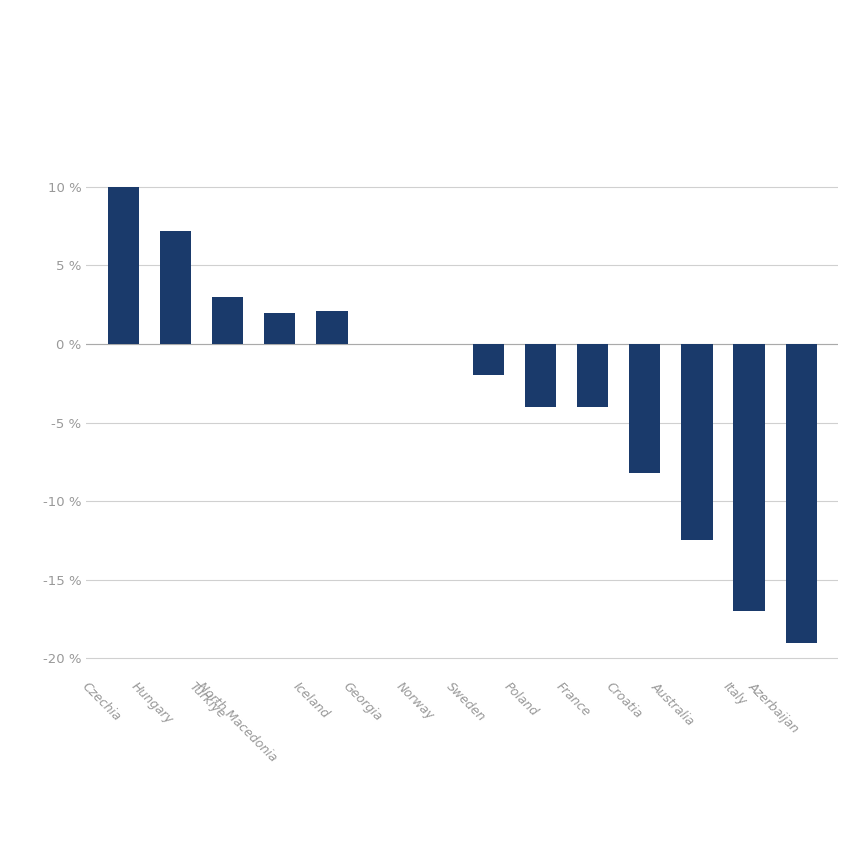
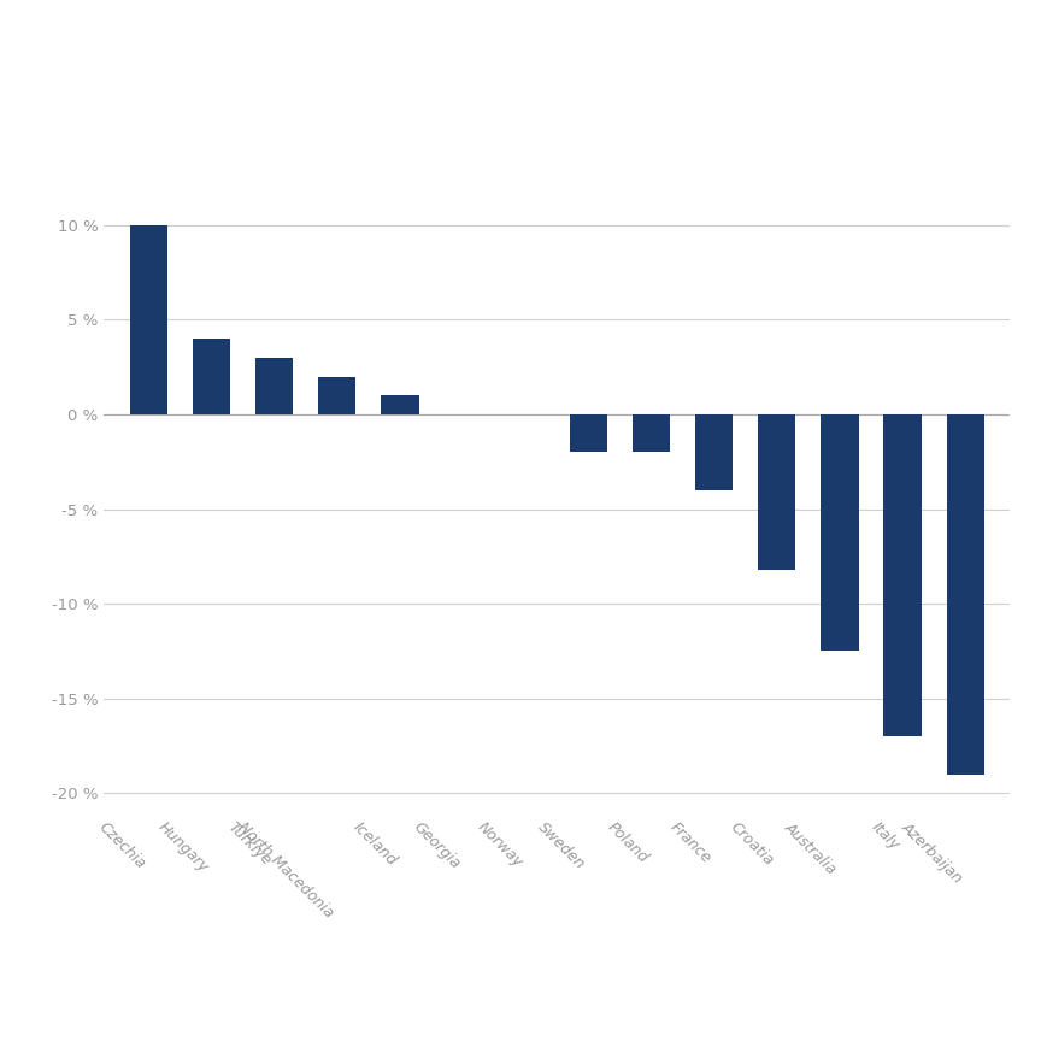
Hungary: 7.2 % -> 4.0 %
Iceland: 2.1 % -> 1.0 %
Poland: -4.0 % -> -2.0 %
